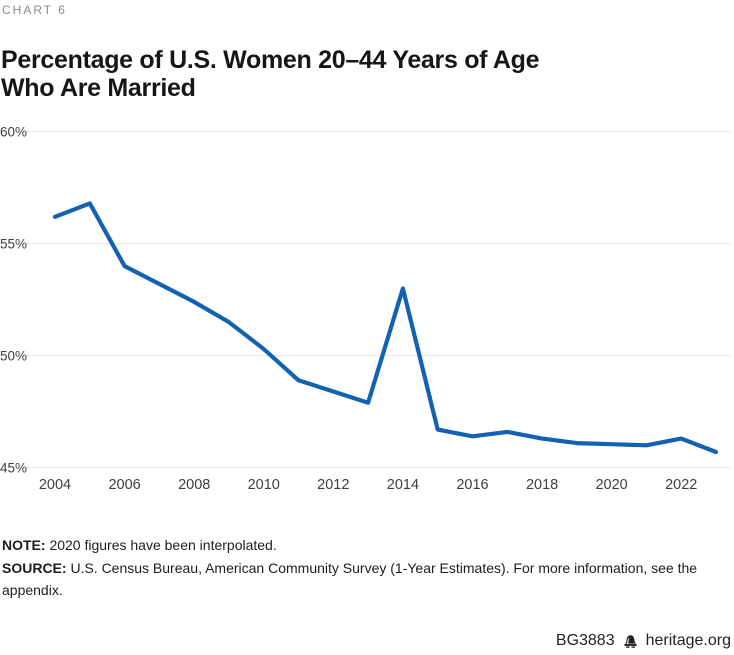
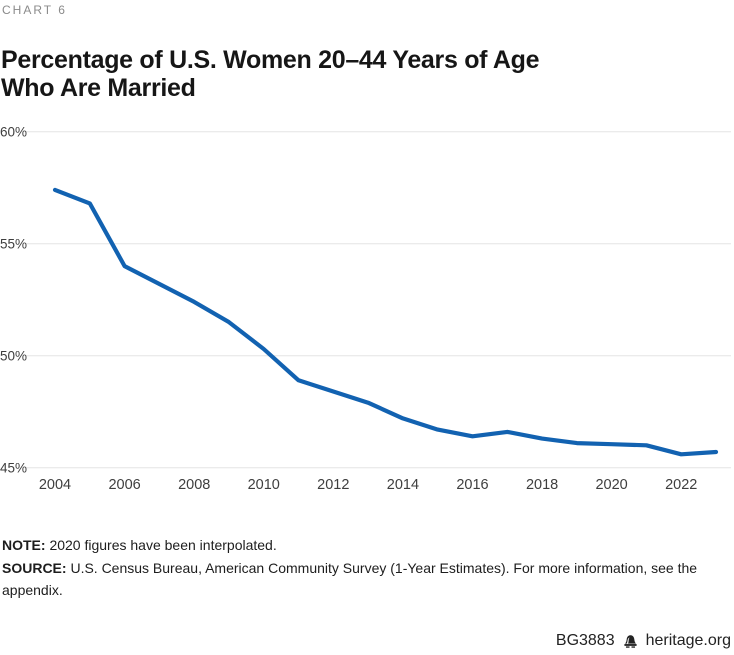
2004: 56.2% -> 57.4%
2014: 53.0% -> 47.2%
2022: 46.3% -> 45.6%
